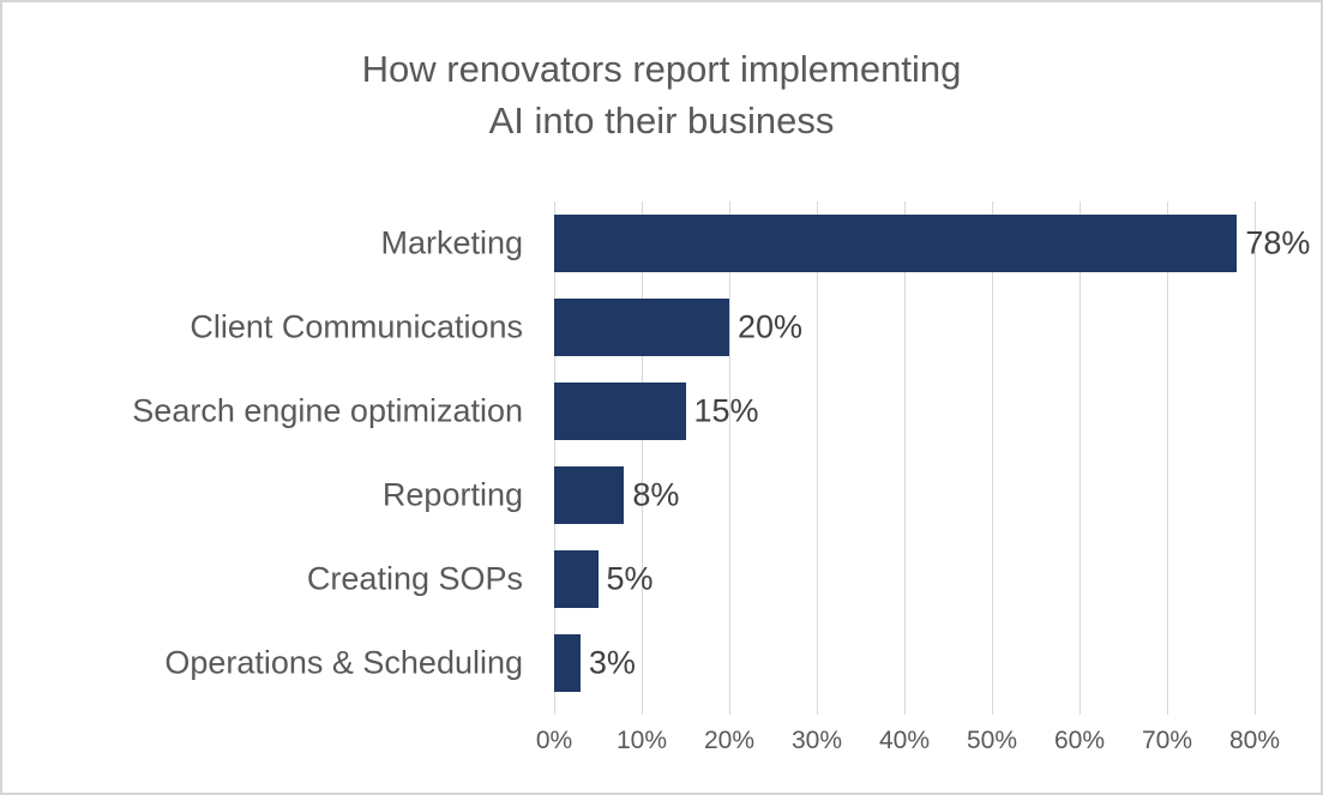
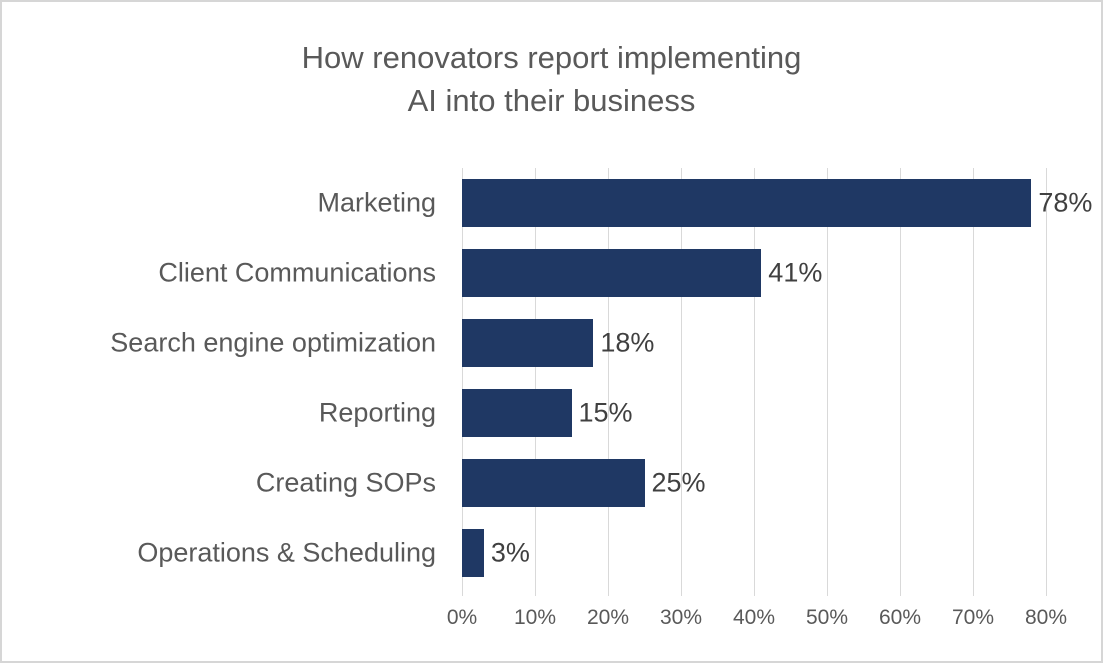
Client Communications: 20% -> 41%
Search engine optimization: 15% -> 18%
Reporting: 8% -> 15%
Creating SOPs: 5% -> 25%
